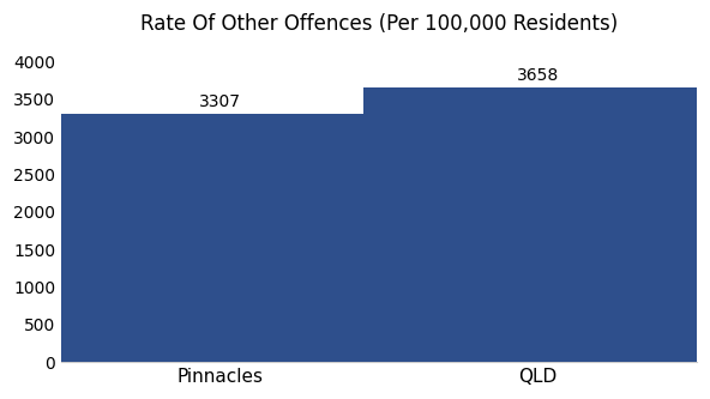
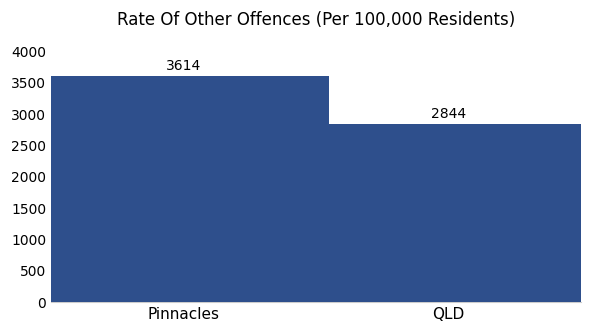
Pinnacles: 3307 -> 3614
QLD: 3658 -> 2844
